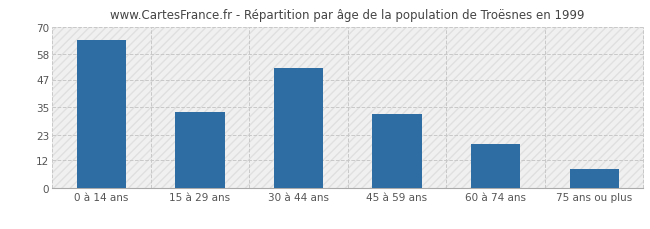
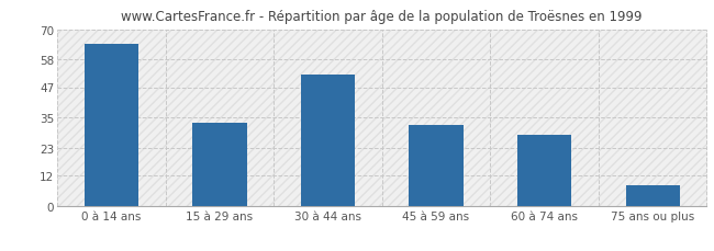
60 à 74 ans: 19 -> 28
